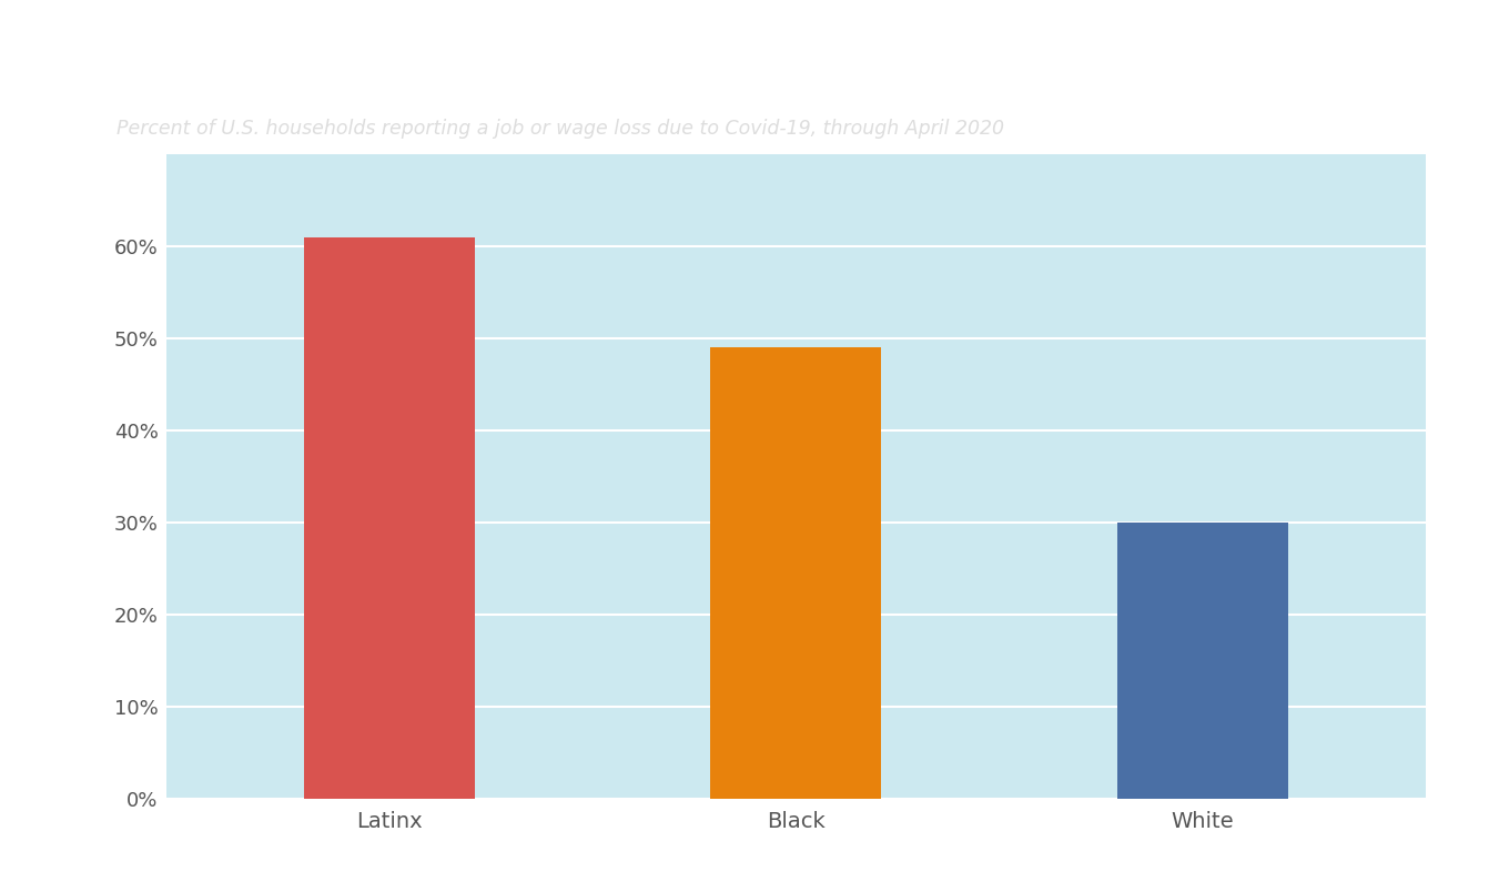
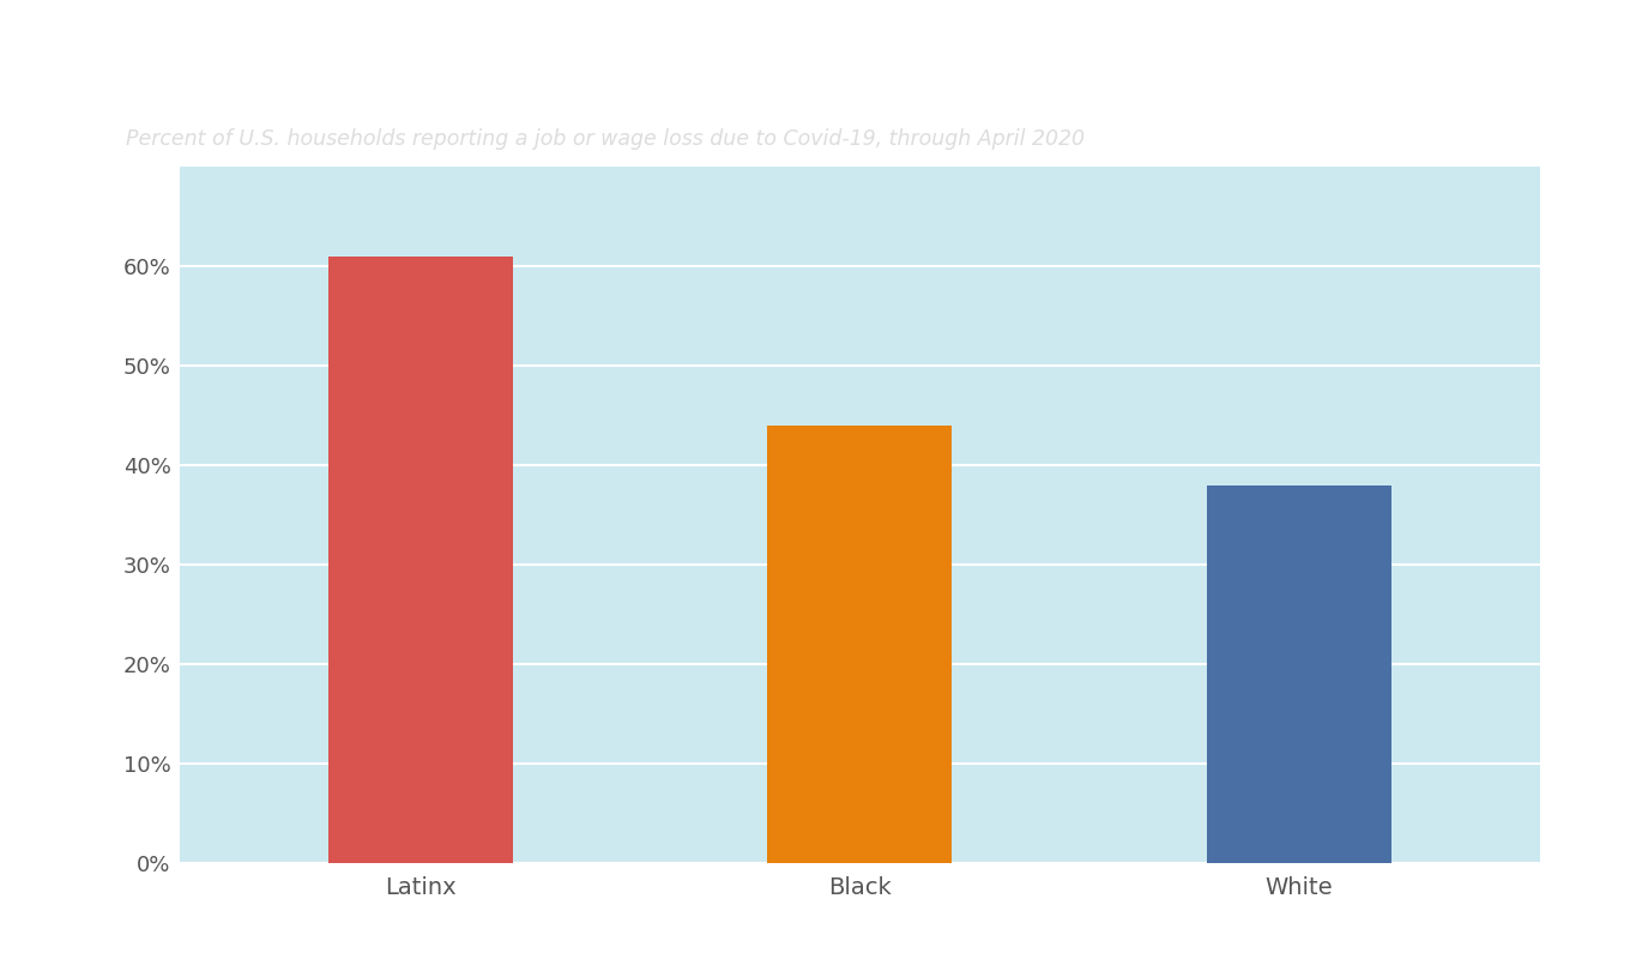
Black: 49% -> 44%
White: 30% -> 38%
